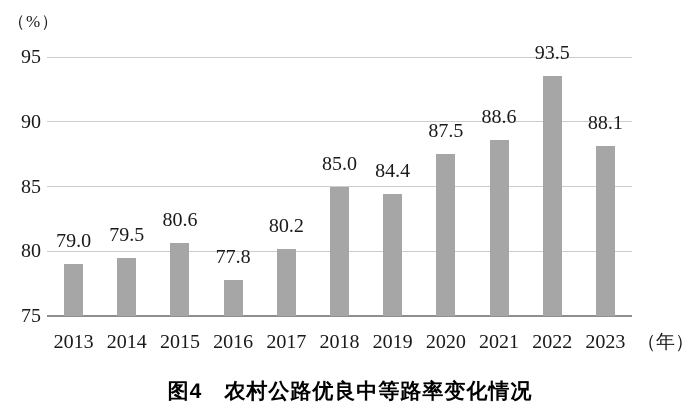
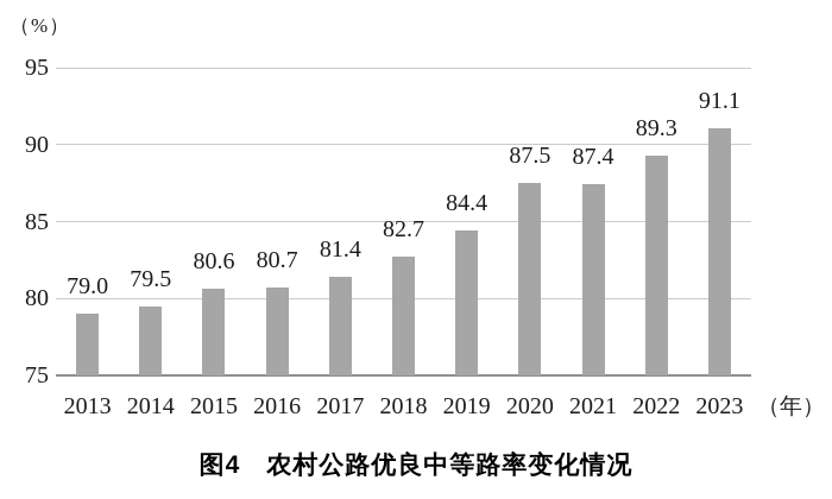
2016: 77.8 -> 80.7
2017: 80.2 -> 81.4
2018: 85.0 -> 82.7
2021: 88.6 -> 87.4
2022: 93.5 -> 89.3
2023: 88.1 -> 91.1
